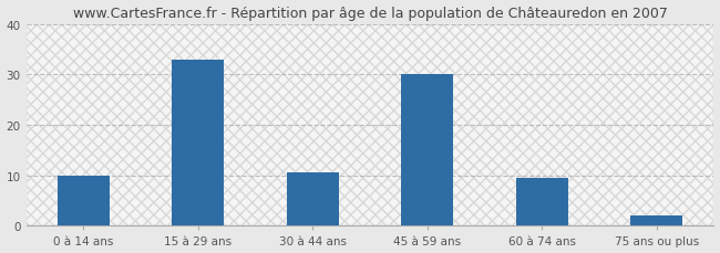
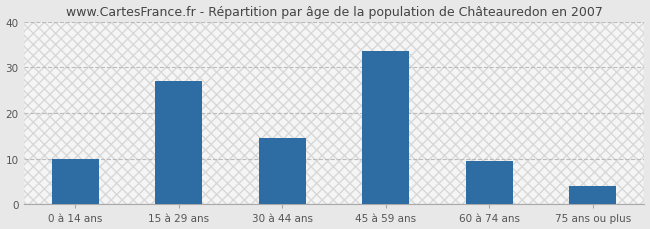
15 à 29 ans: 33.0 -> 27.0
30 à 44 ans: 10.5 -> 14.5
45 à 59 ans: 30.0 -> 33.5
75 ans ou plus: 2.0 -> 4.0
